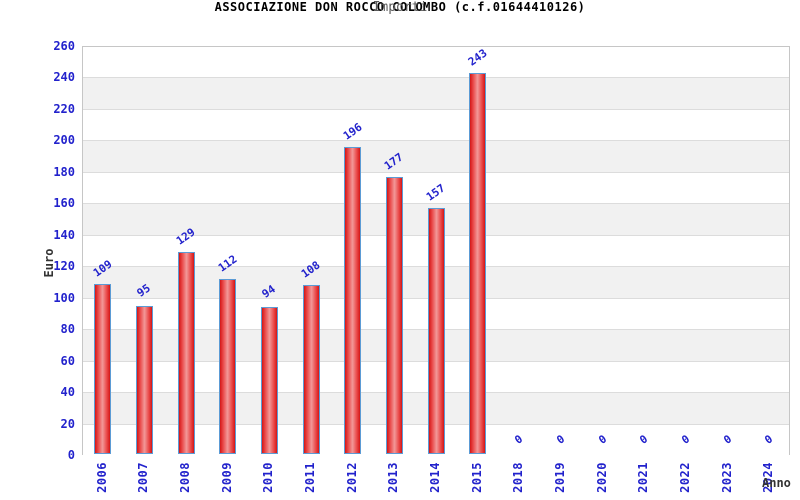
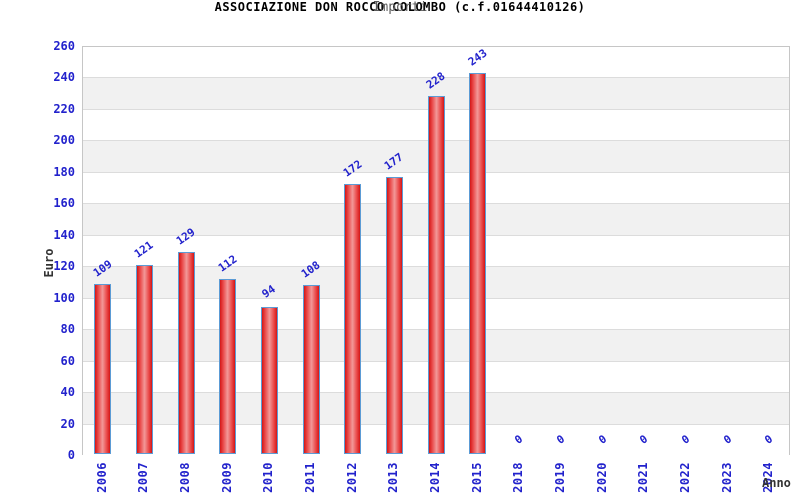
2007: 95 -> 121
2012: 196 -> 172
2014: 157 -> 228
